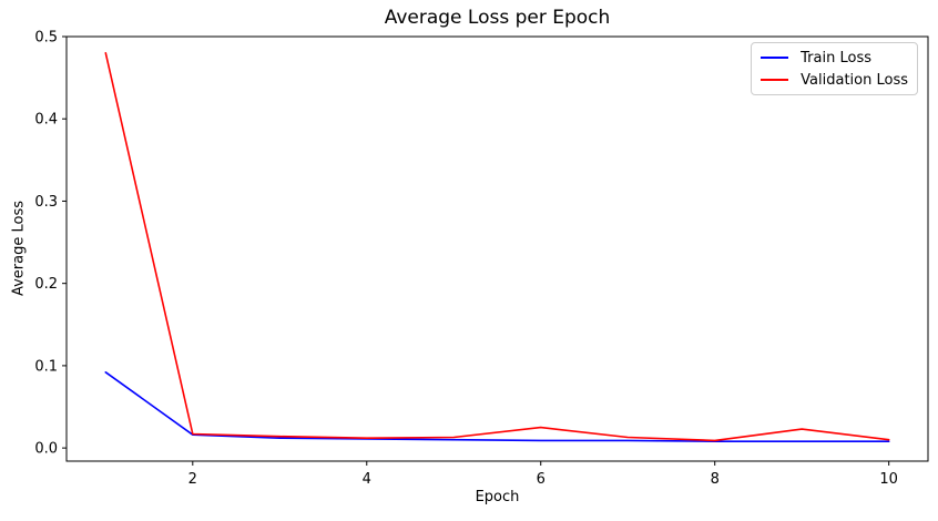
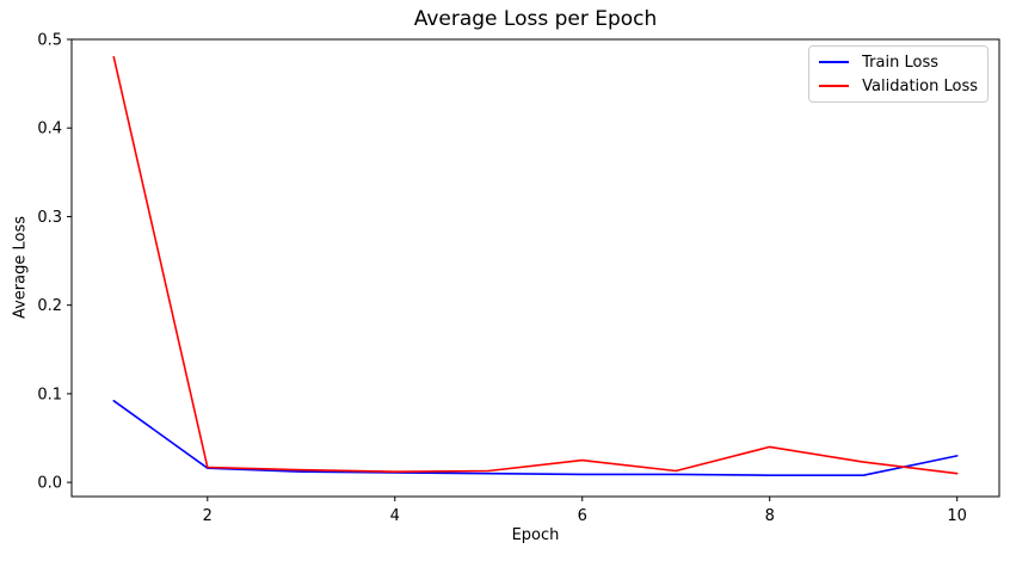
Validation Loss/8: 0.01 -> 0.04
Train Loss/10: 0.01 -> 0.03
